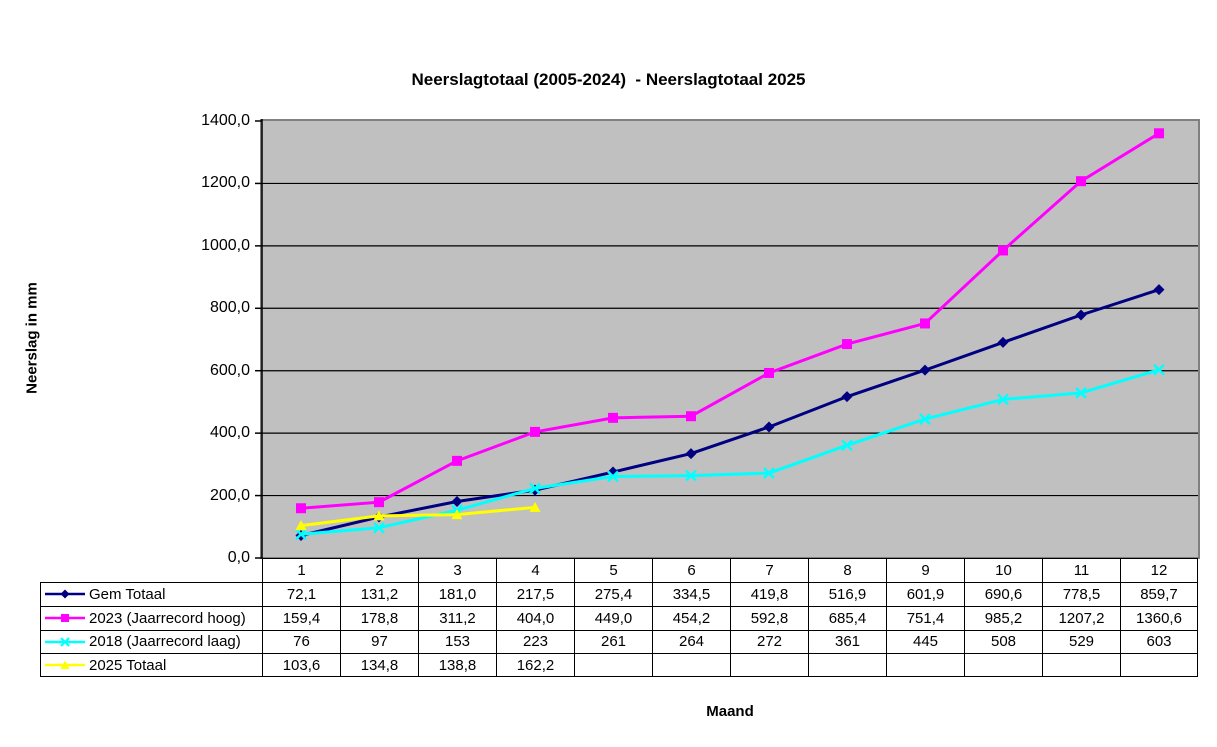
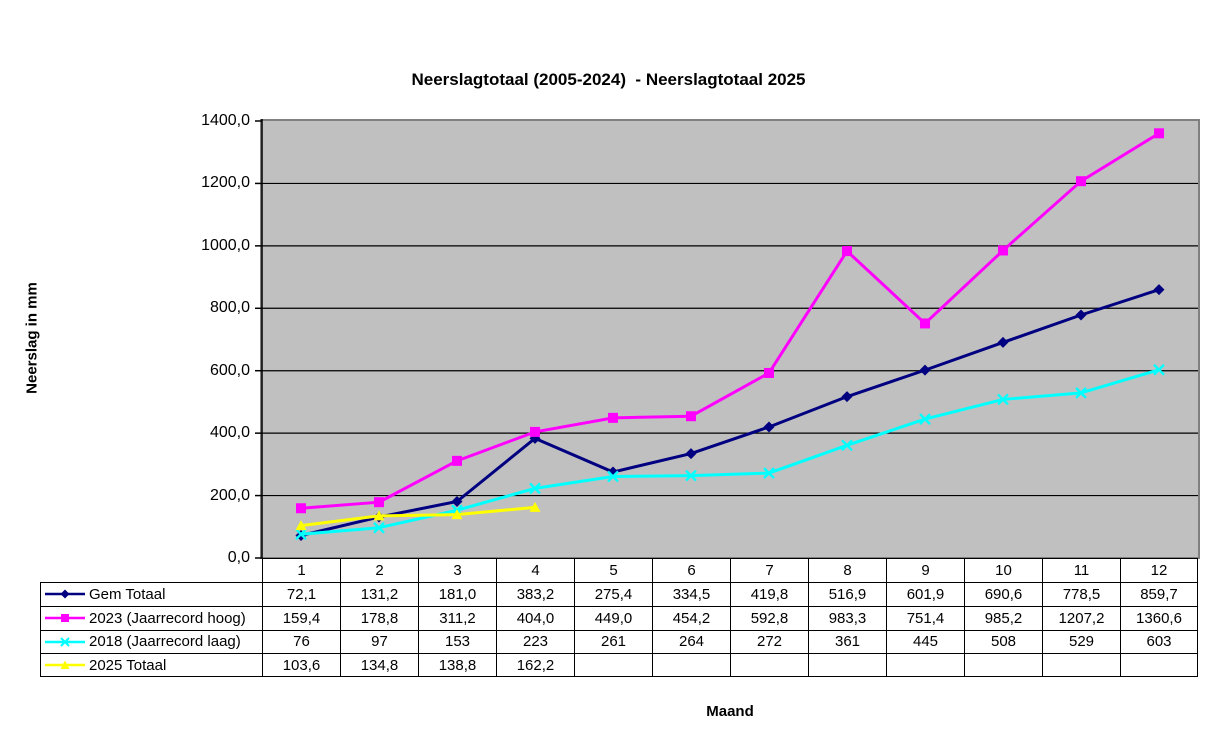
Gem Totaal/4: 217,5 -> 383,2
2023 (Jaarrecord hoog)/8: 685,4 -> 983,3
